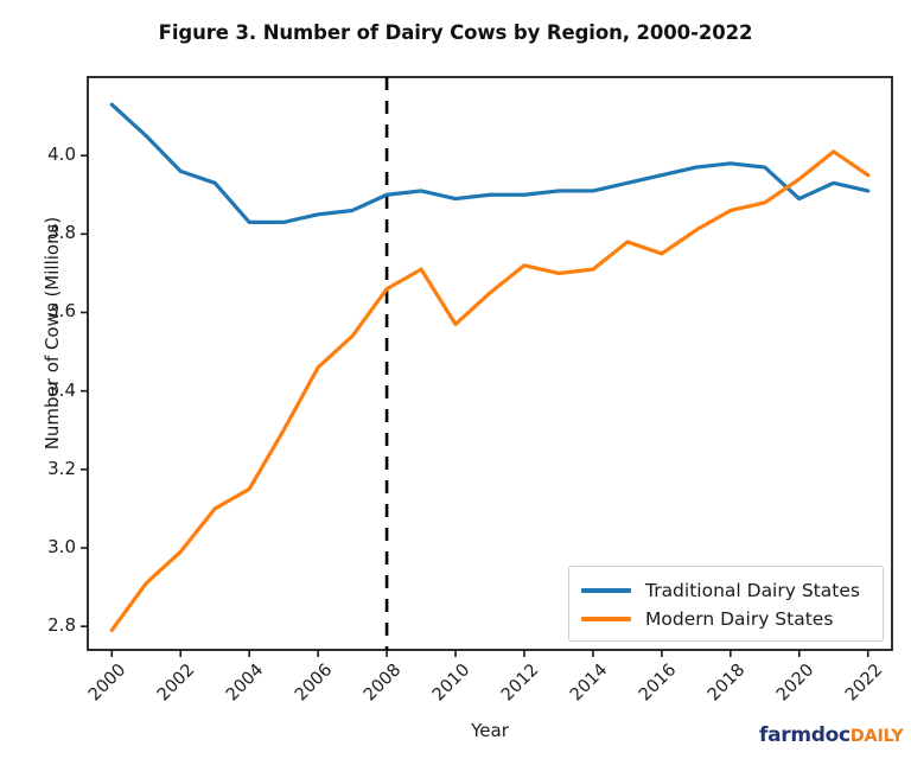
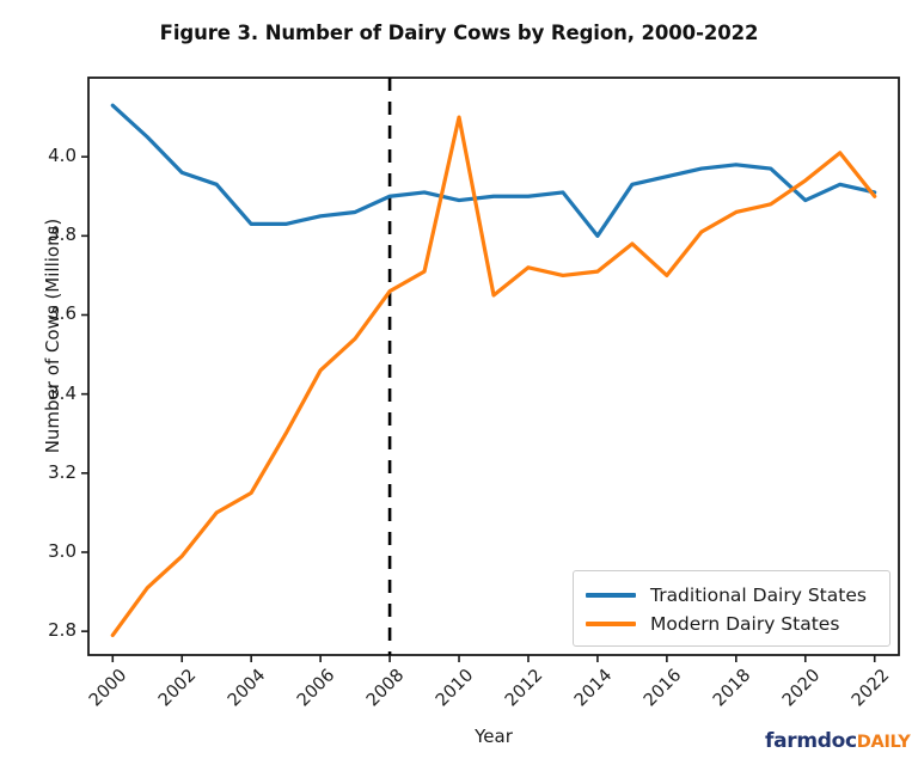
Modern Dairy States/2010: 3.57 -> 4.10
Traditional Dairy States/2014: 3.91 -> 3.80
Modern Dairy States/2016: 3.75 -> 3.70
Modern Dairy States/2022: 3.95 -> 3.90
